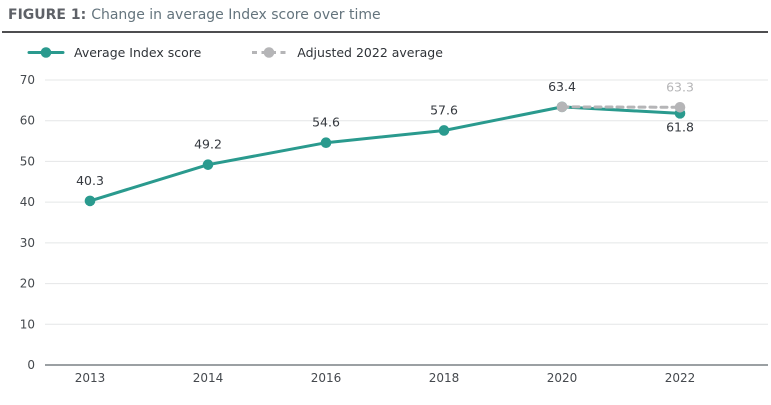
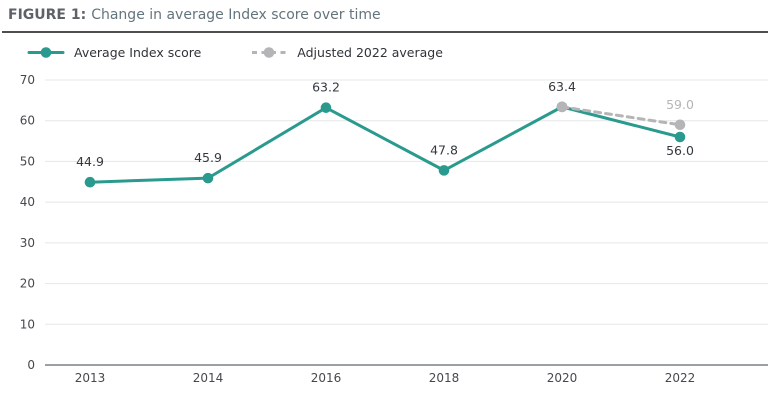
Average Index score/2013: 40.3 -> 44.9
Average Index score/2014: 49.2 -> 45.9
Average Index score/2016: 54.6 -> 63.2
Average Index score/2018: 57.6 -> 47.8
Average Index score/2022: 61.8 -> 56.0
Adjusted 2022 average/2022: 63.3 -> 59.0
